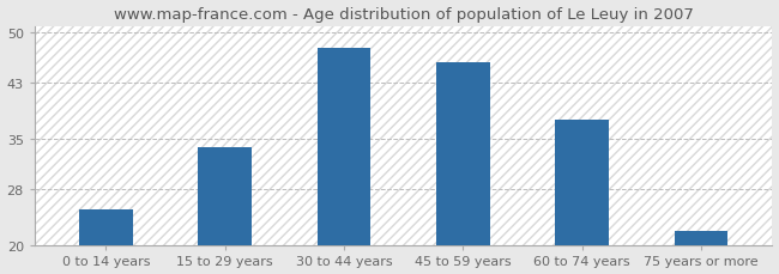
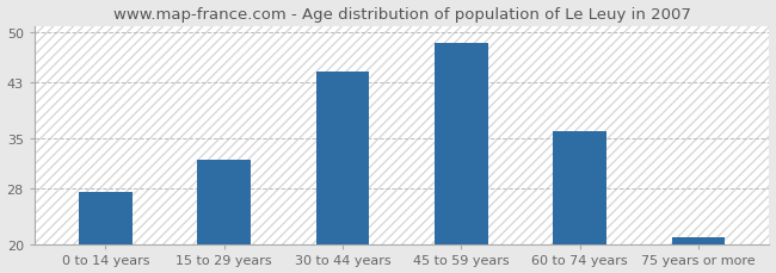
0 to 14 years: 25.0 -> 27.5
15 to 29 years: 33.8 -> 32.0
30 to 44 years: 47.8 -> 44.5
45 to 59 years: 45.8 -> 48.5
60 to 74 years: 37.8 -> 36.0
75 years or more: 22.0 -> 21.0
